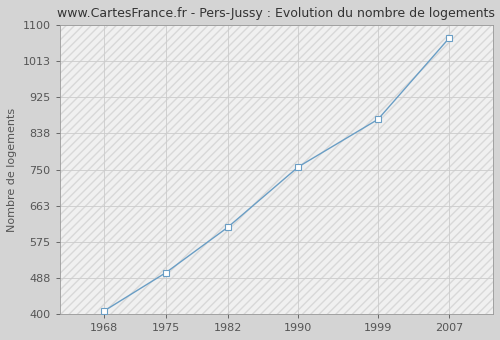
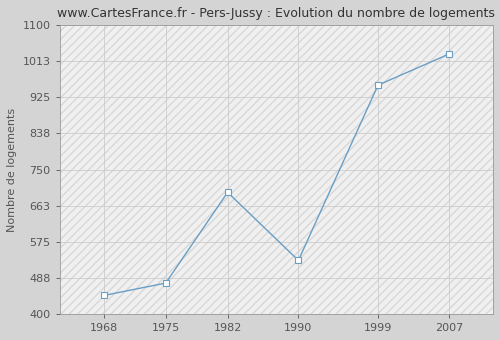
1968: 407 -> 445
1975: 500 -> 475
1982: 610 -> 695
1990: 757 -> 530
1999: 872 -> 955
2007: 1068 -> 1030
